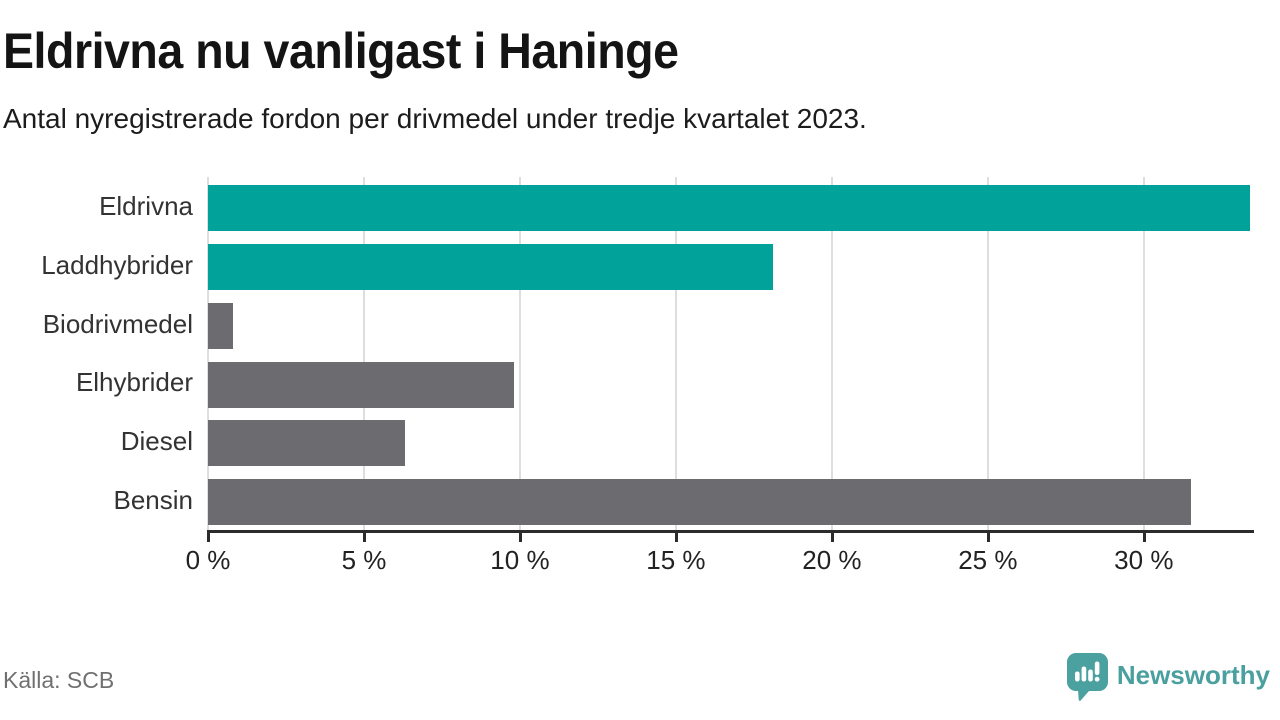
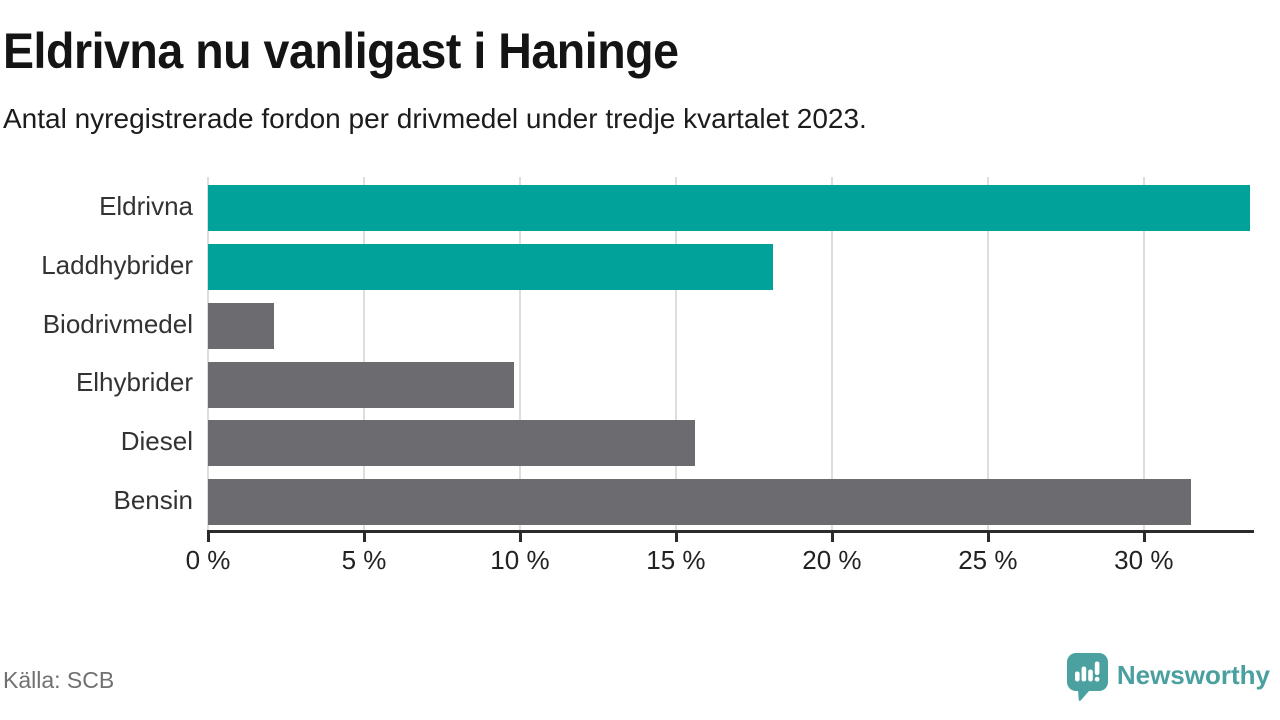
Biodrivmedel: 0.8% -> 2.1%
Diesel: 6.3% -> 15.6%
